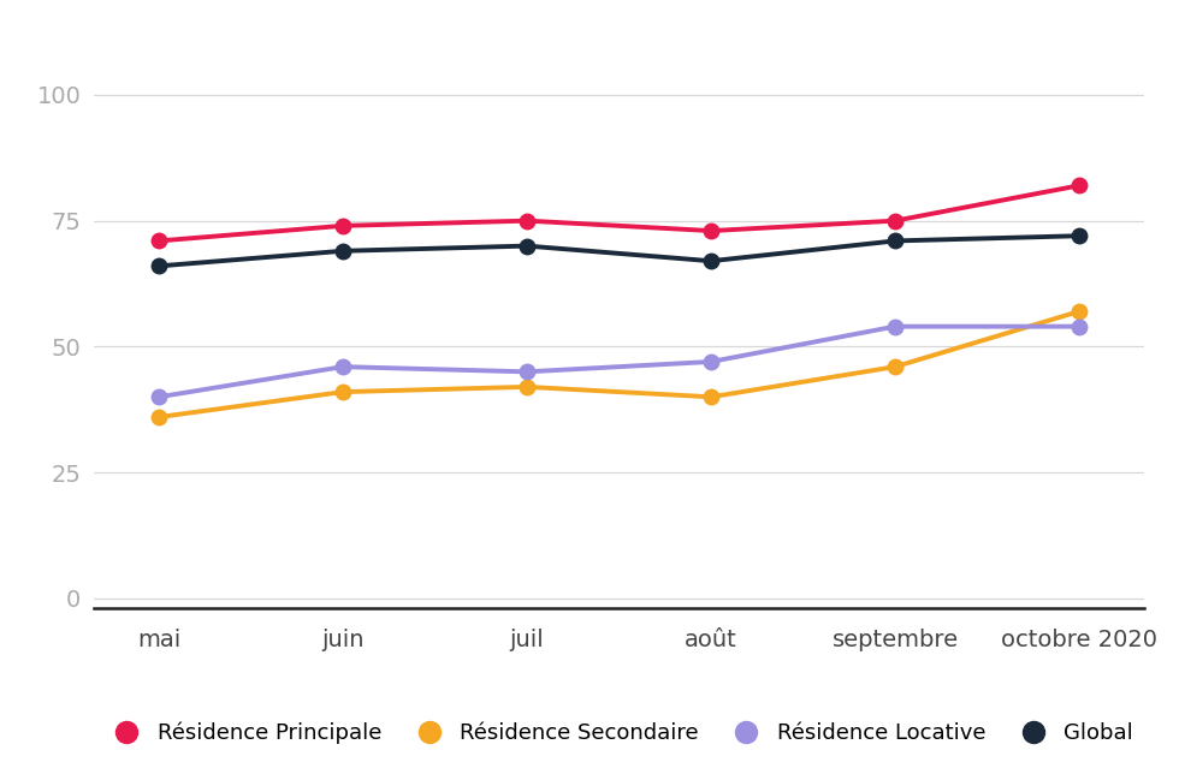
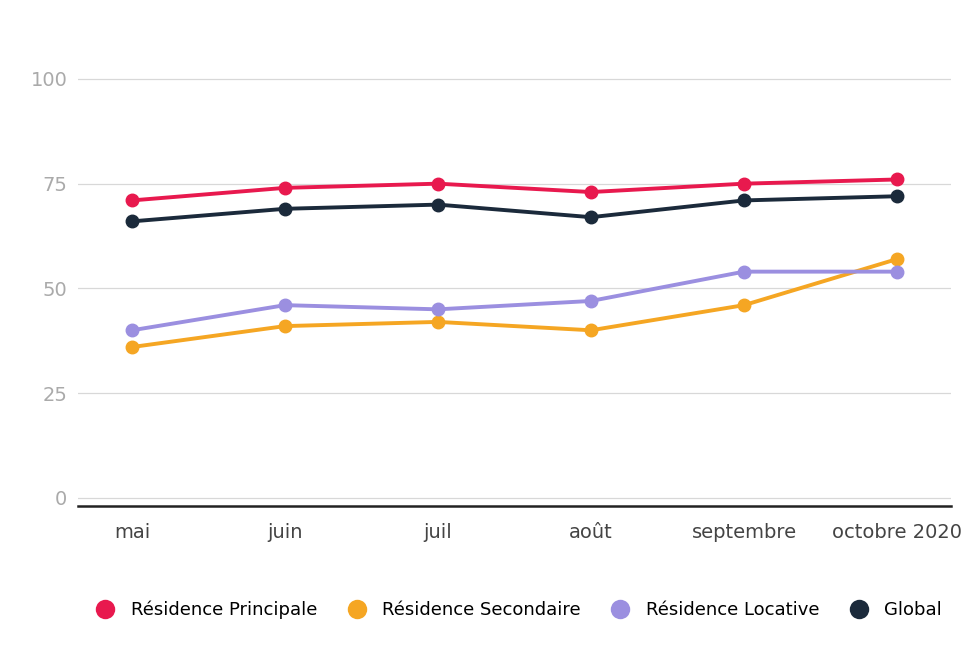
Résidence Principale/octobre 2020: 82 -> 76
